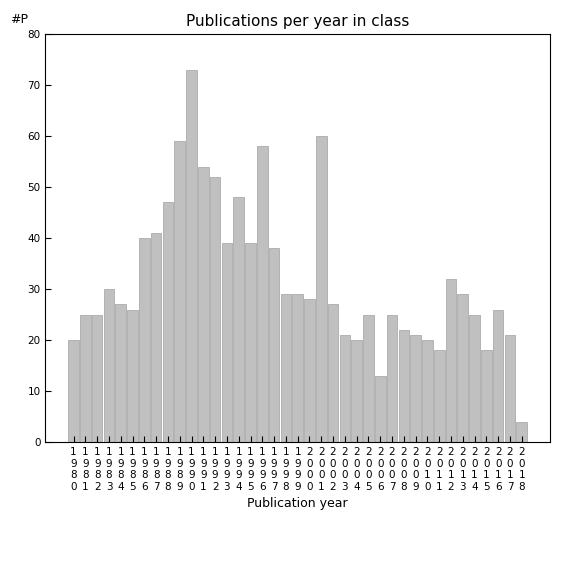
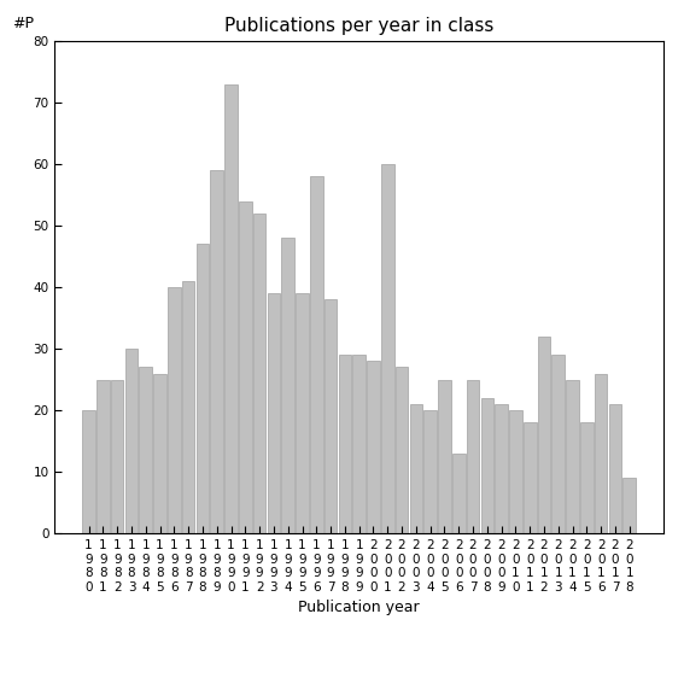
2 0 1 8: 4 -> 9
